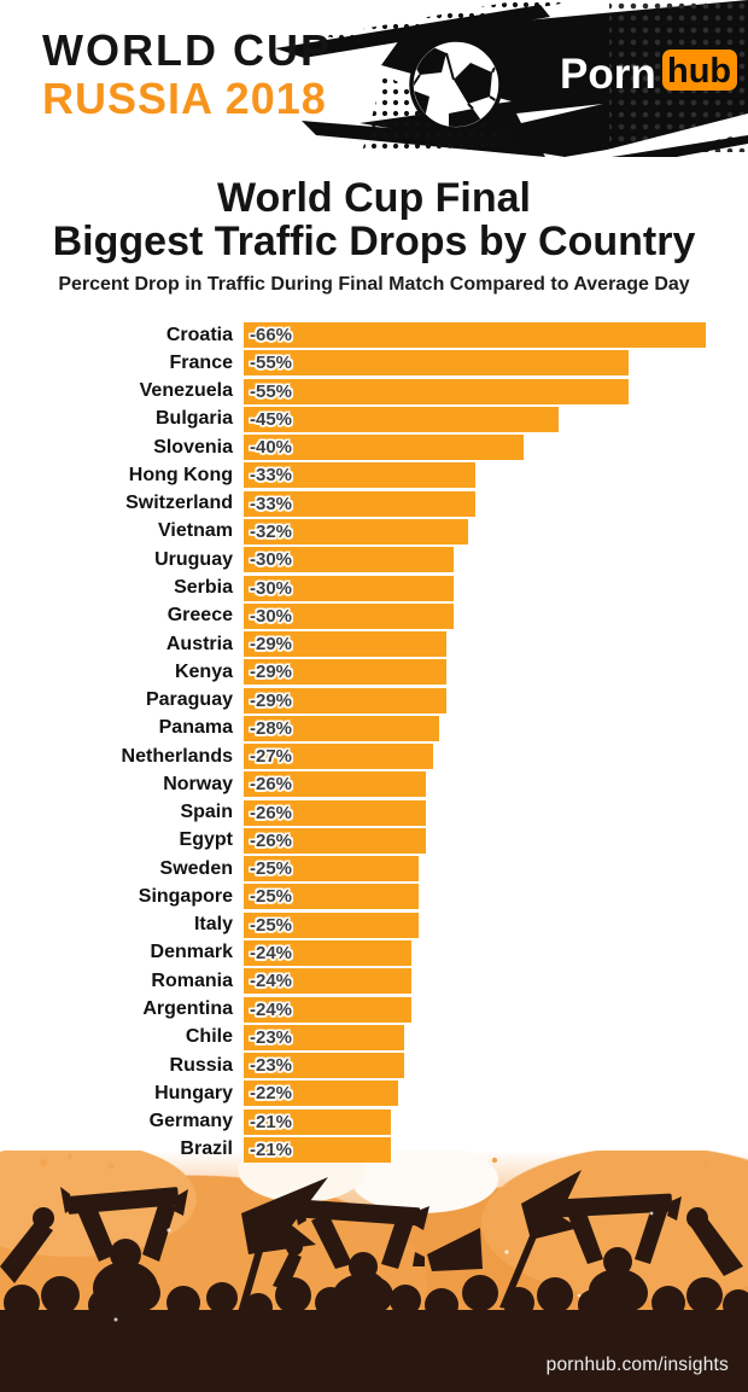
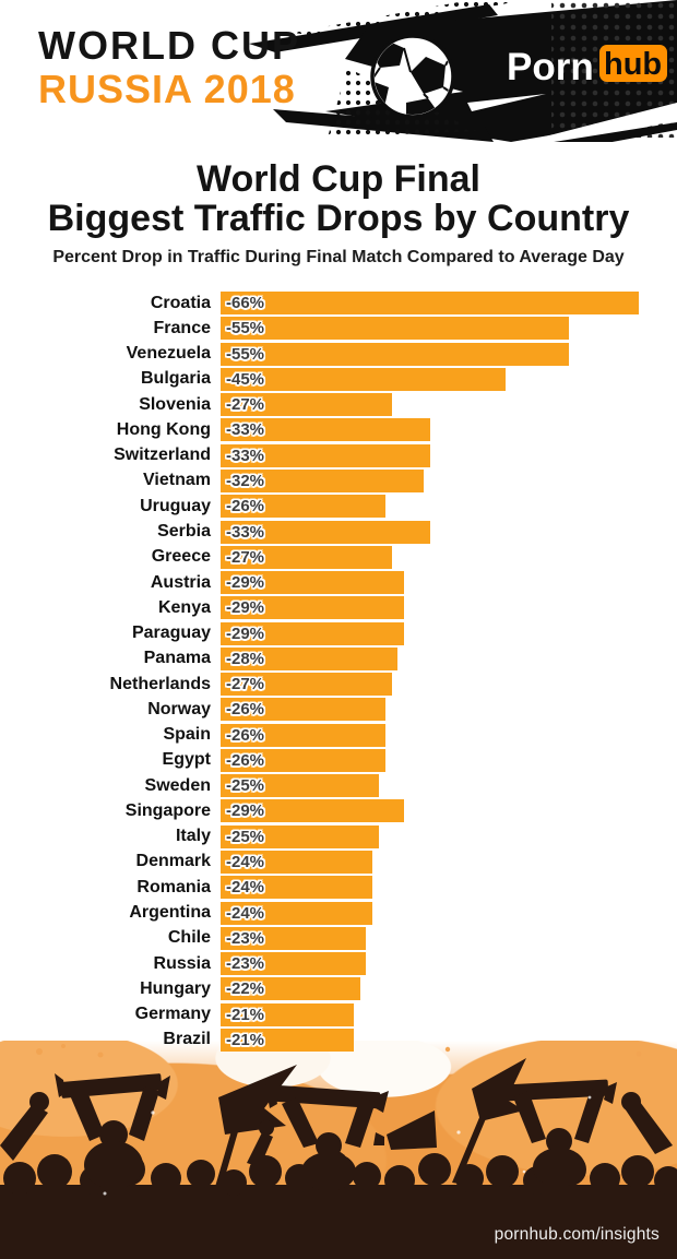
Slovenia: -40% -> -27%
Uruguay: -30% -> -26%
Serbia: -30% -> -33%
Greece: -30% -> -27%
Singapore: -25% -> -29%
